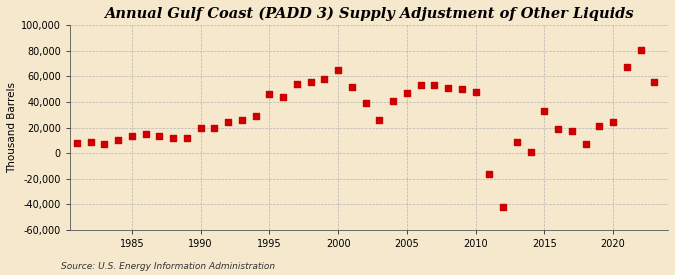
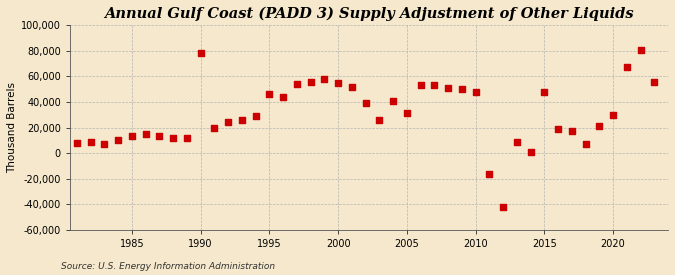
1990: 20,000 -> 78,000
2000: 65,000 -> 55,000
2005: 47,000 -> 31,000
2015: 33,000 -> 48,000
2020: 24,000 -> 30,000
